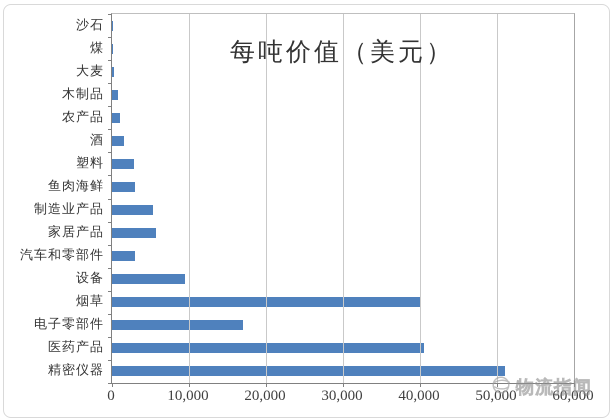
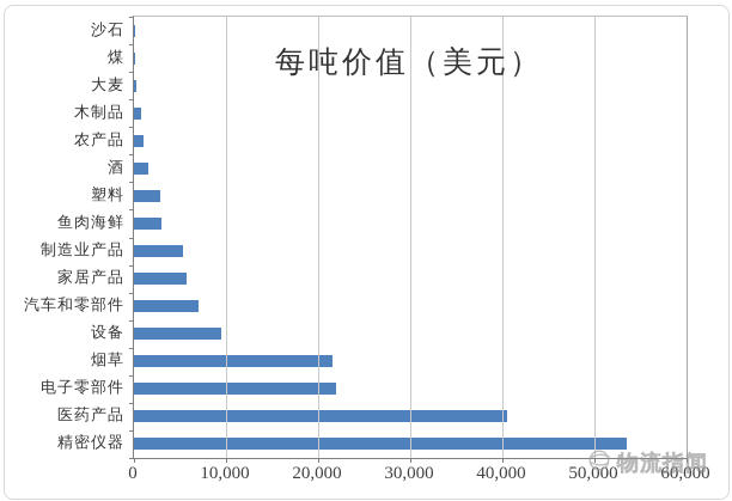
汽车和零部件: 3000 -> 7000
烟草: 40000 -> 22000
电子零部件: 17000 -> 22000
精密仪器: 51000 -> 54000
